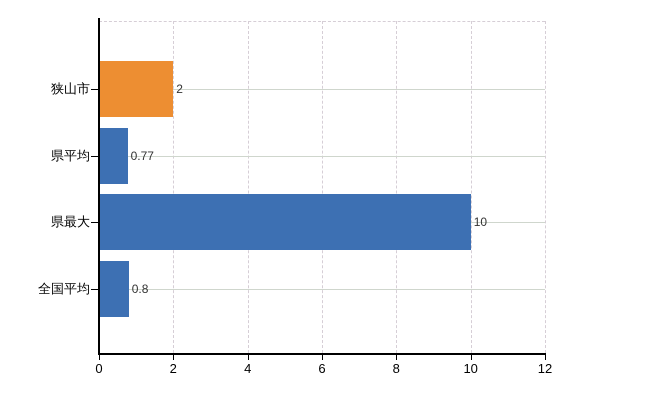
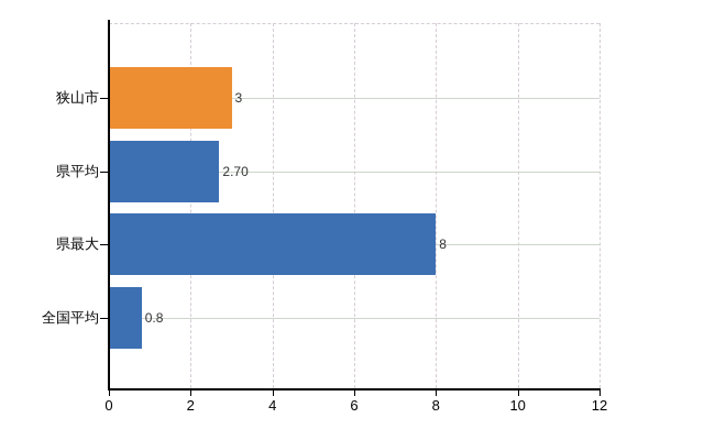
狭山市: 2 -> 3
県平均: 0.77 -> 2.70
県最大: 10 -> 8
